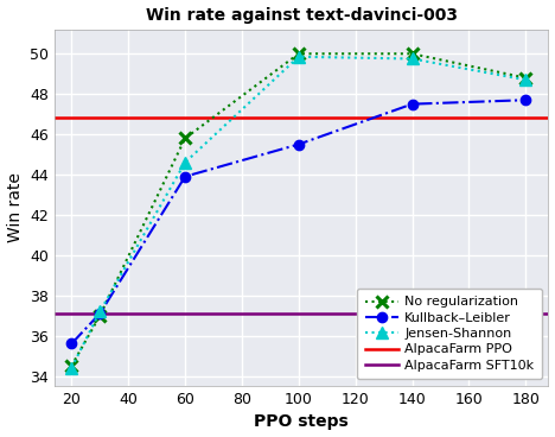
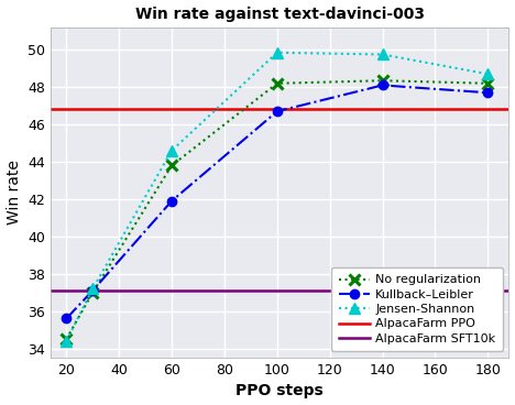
No regularization/60: 45.8 -> 43.8
Kullback–Leibler/60: 43.9 -> 41.9
No regularization/100: 50.0 -> 48.2
Kullback–Leibler/100: 45.5 -> 46.7
No regularization/140: 50.0 -> 48.4
Kullback–Leibler/140: 47.5 -> 48.1
No regularization/180: 48.8 -> 48.2
